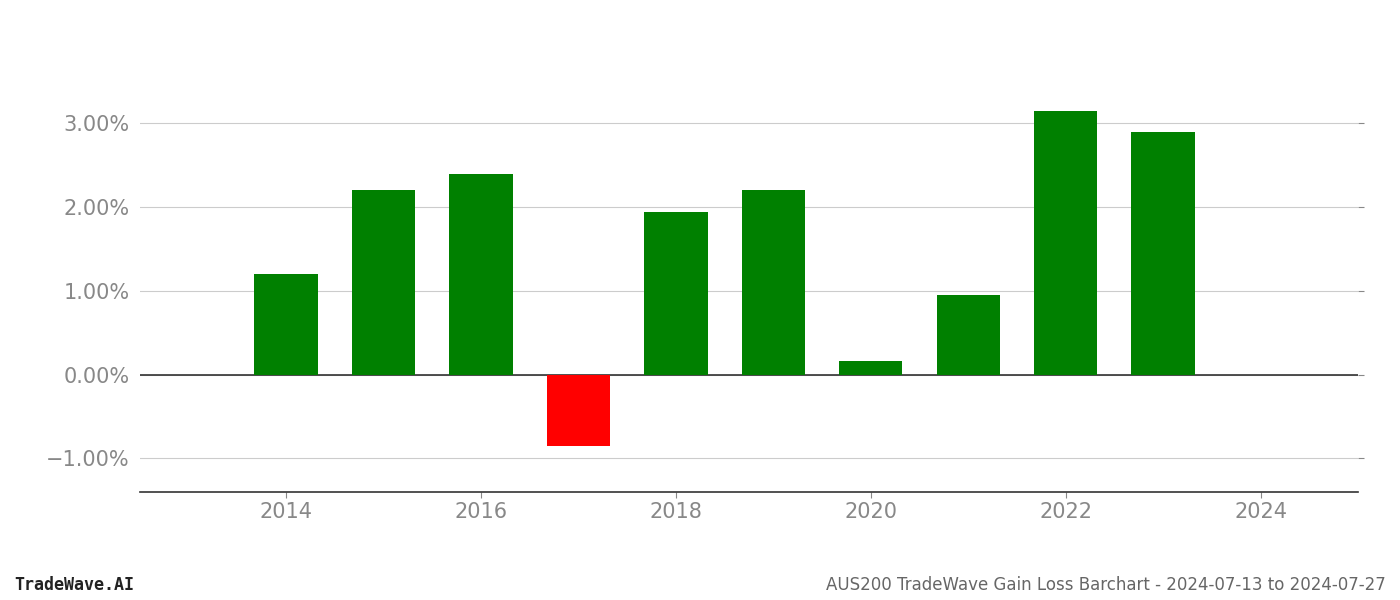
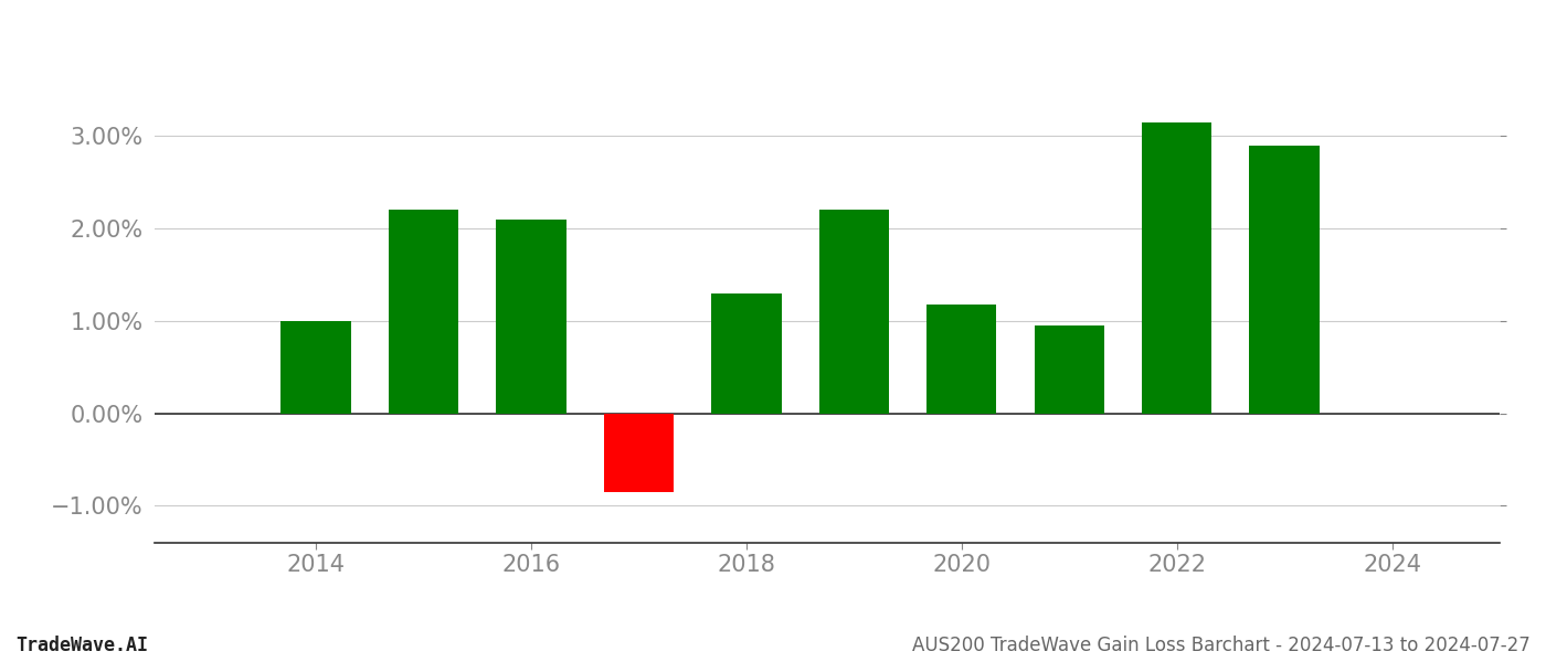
2014: 1.20% -> 1.00%
2016: 2.40% -> 2.10%
2018: 1.94% -> 1.30%
2020: 0.16% -> 1.18%
